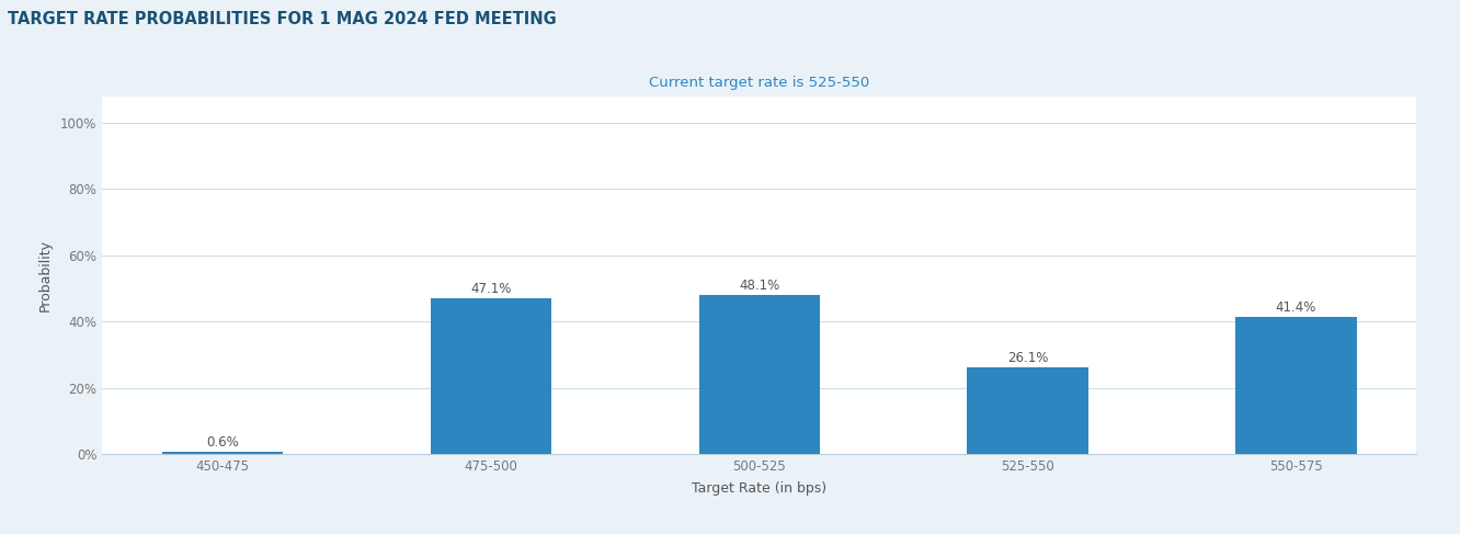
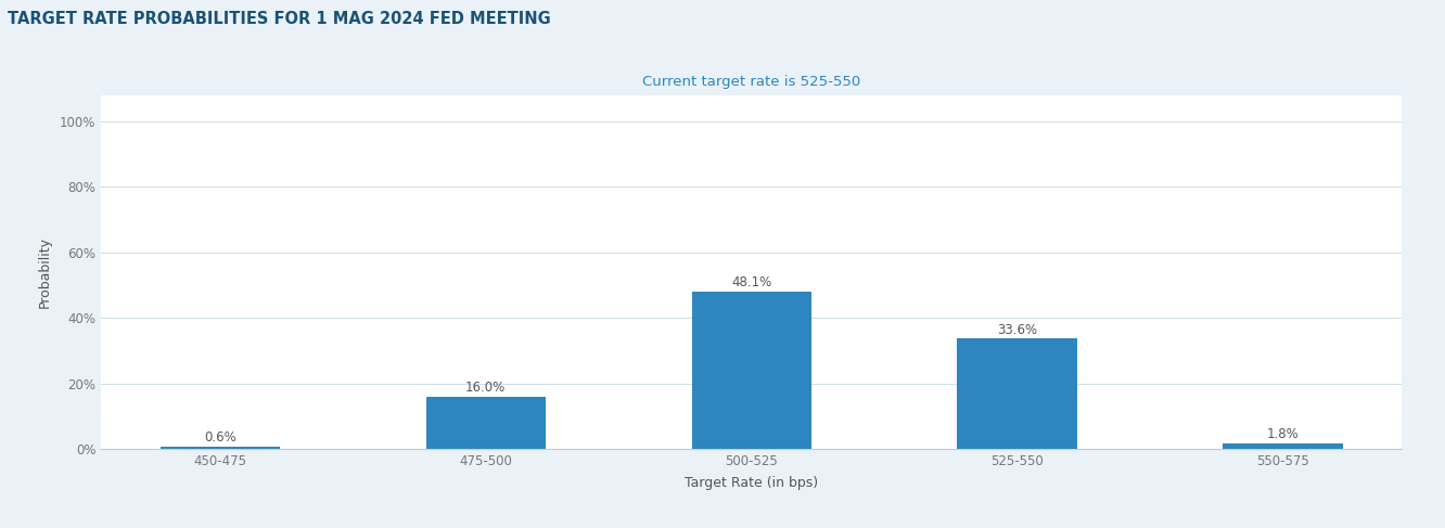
475-500: 47.1% -> 16.0%
525-550: 26.1% -> 33.6%
550-575: 41.4% -> 1.8%
